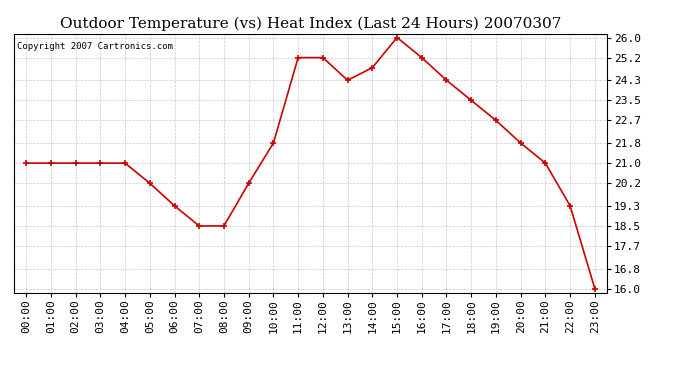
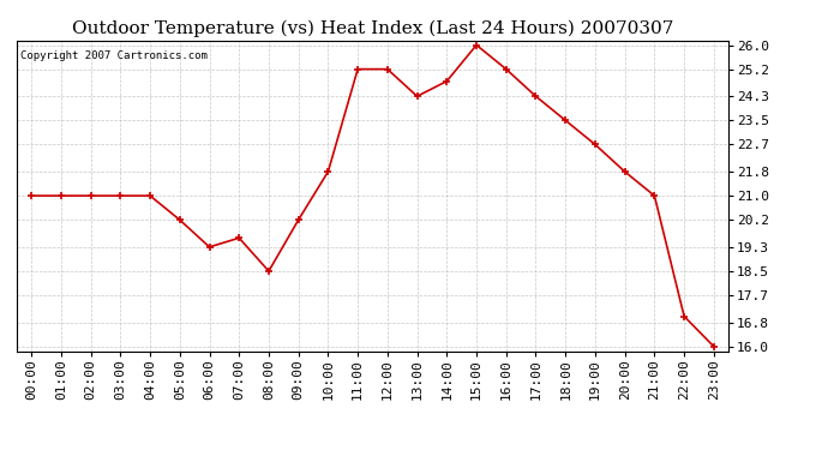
07:00: 18.5 -> 19.6
22:00: 19.3 -> 17.0
